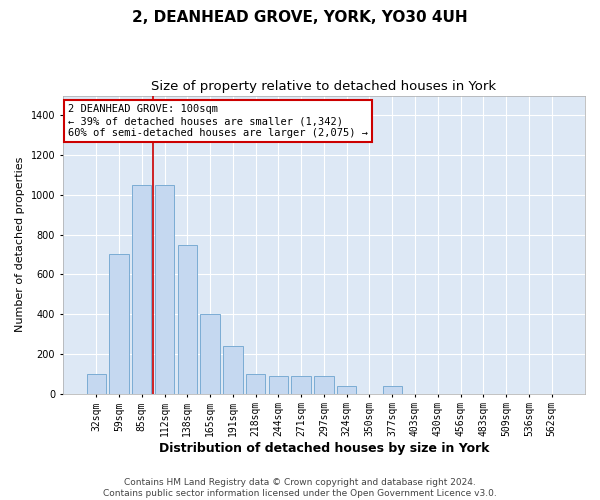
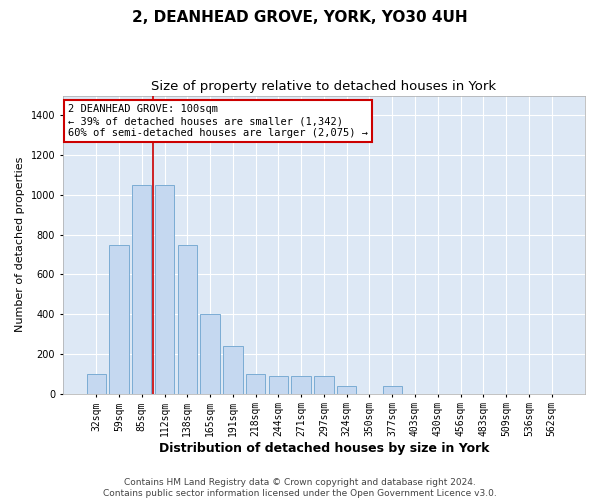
59sqm: 700 -> 750
